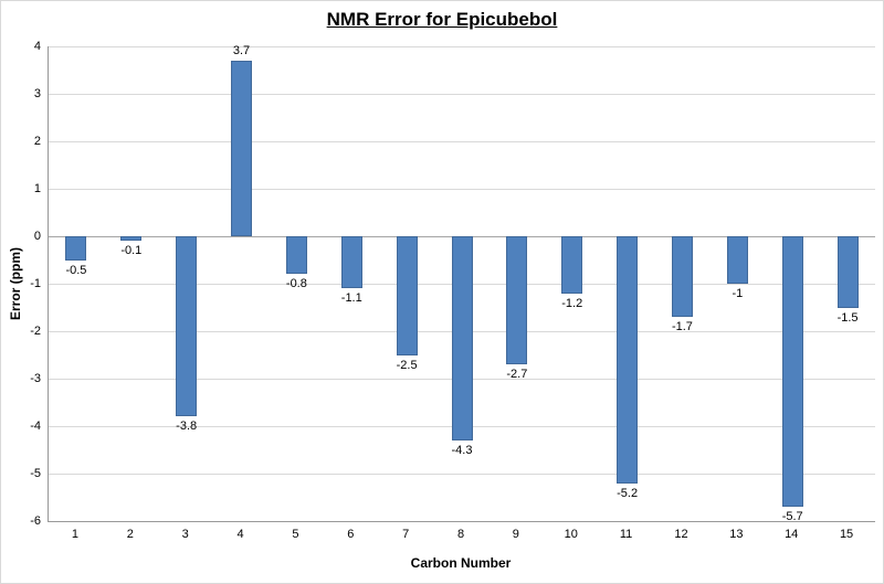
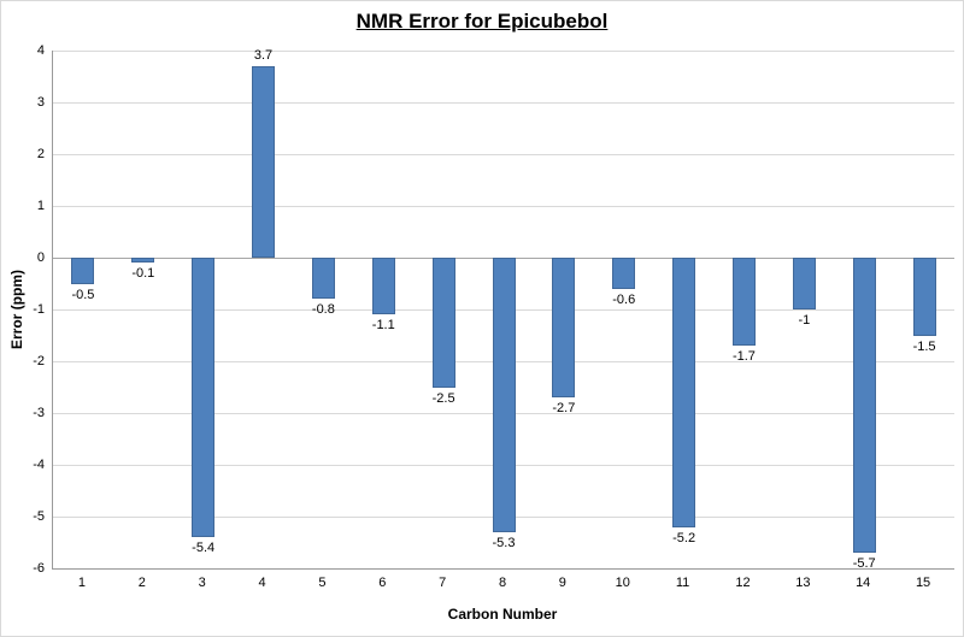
3: -3.8 -> -5.4
8: -4.3 -> -5.3
10: -1.2 -> -0.6
